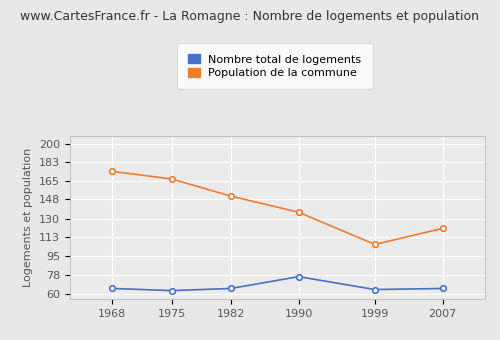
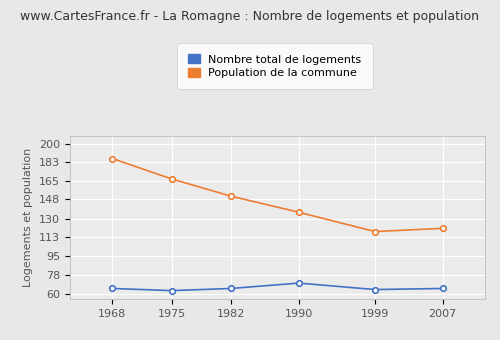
Population de la commune/1968: 174 -> 186
Nombre total de logements/1990: 76 -> 70
Population de la commune/1999: 106 -> 118
